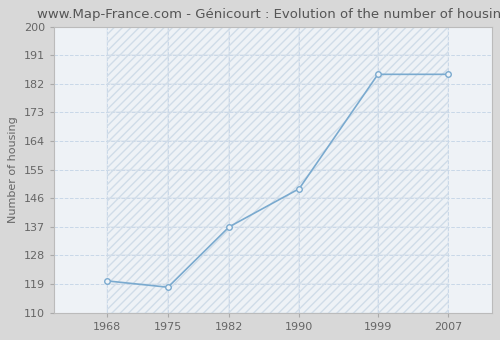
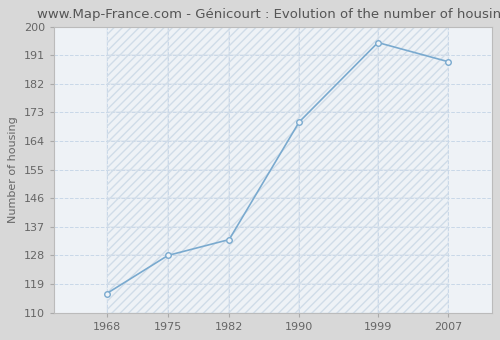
1968: 120 -> 116
1975: 118 -> 128
1982: 137 -> 133
1990: 149 -> 170
1999: 185 -> 195
2007: 185 -> 189
